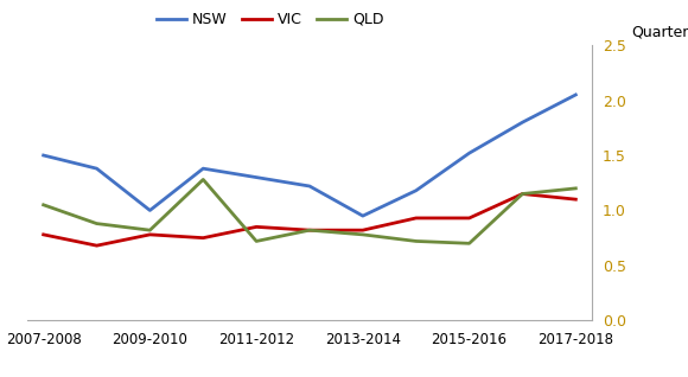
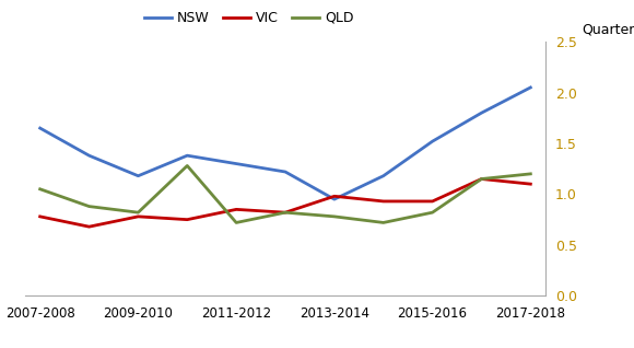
NSW/2007-2008: 1.50 -> 1.65
NSW/2009-2010: 1.00 -> 1.18
VIC/2013-2014: 0.82 -> 0.98
QLD/2015-2016: 0.70 -> 0.82
